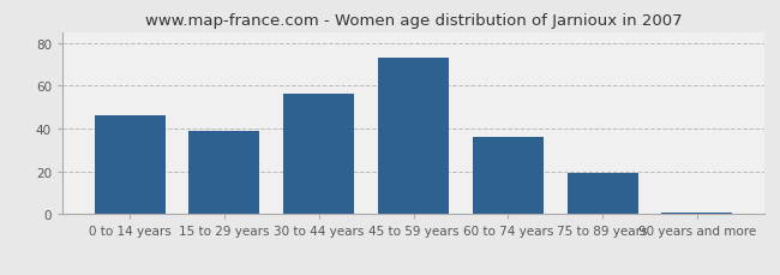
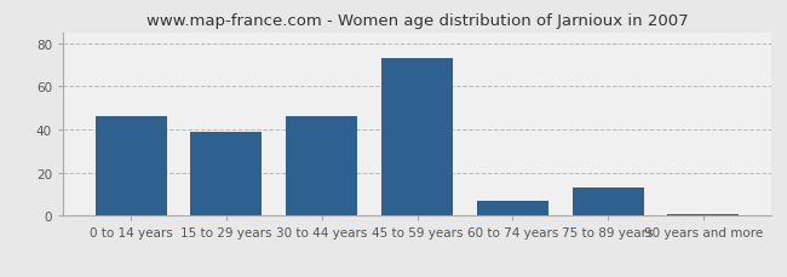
30 to 44 years: 56 -> 46
60 to 74 years: 36 -> 7
75 to 89 years: 19 -> 13
